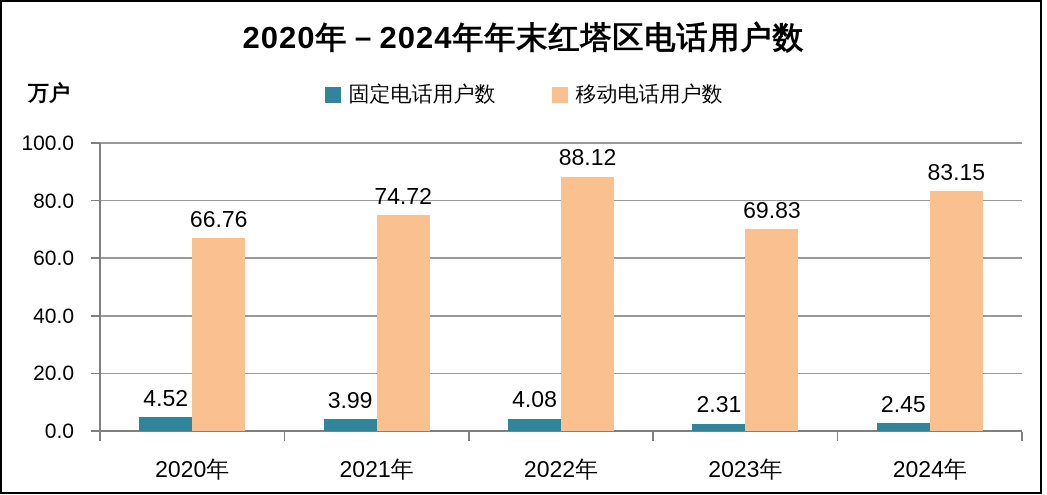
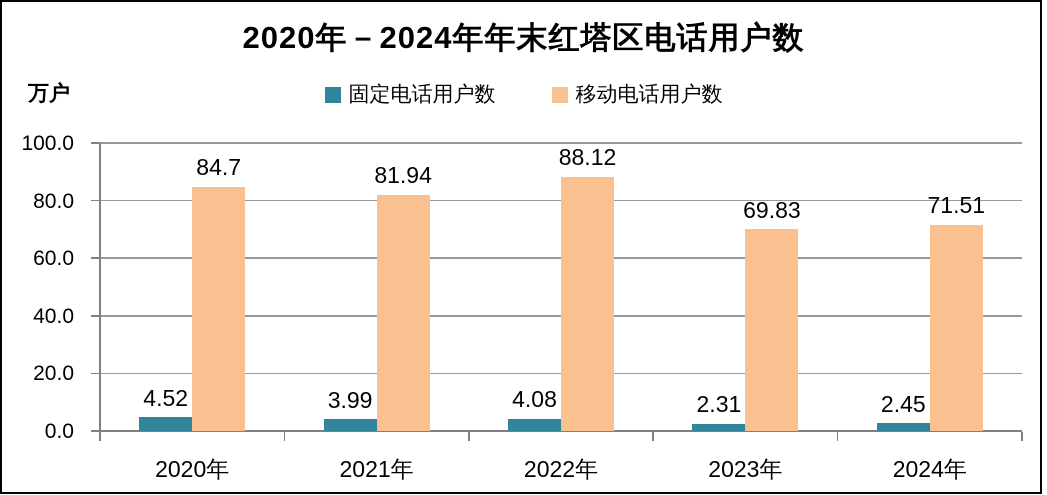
移动电话用户数/2020年: 66.76 -> 84.7
移动电话用户数/2021年: 74.72 -> 81.94
移动电话用户数/2024年: 83.15 -> 71.51
